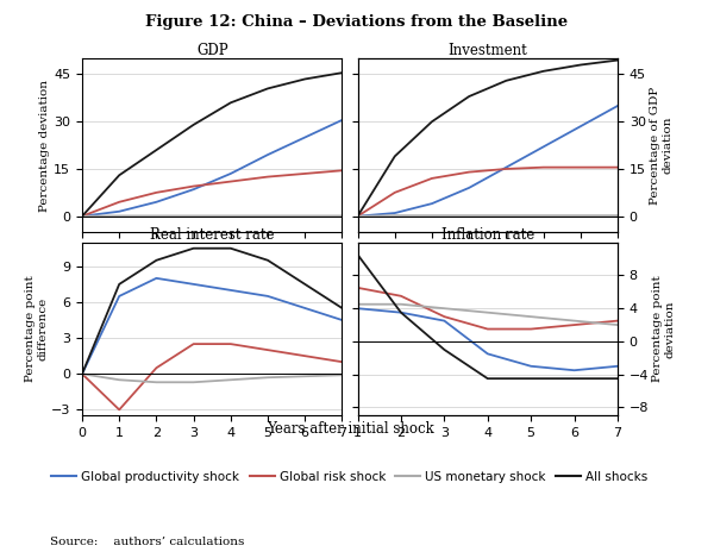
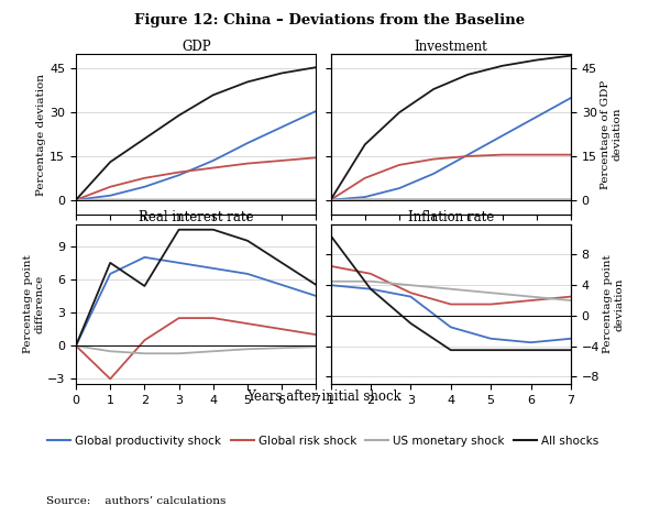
Real interest rate/All shocks/2: 9.5 -> 5.4
